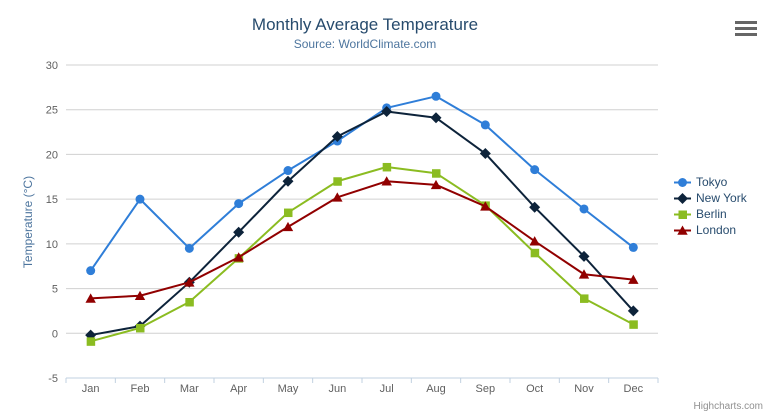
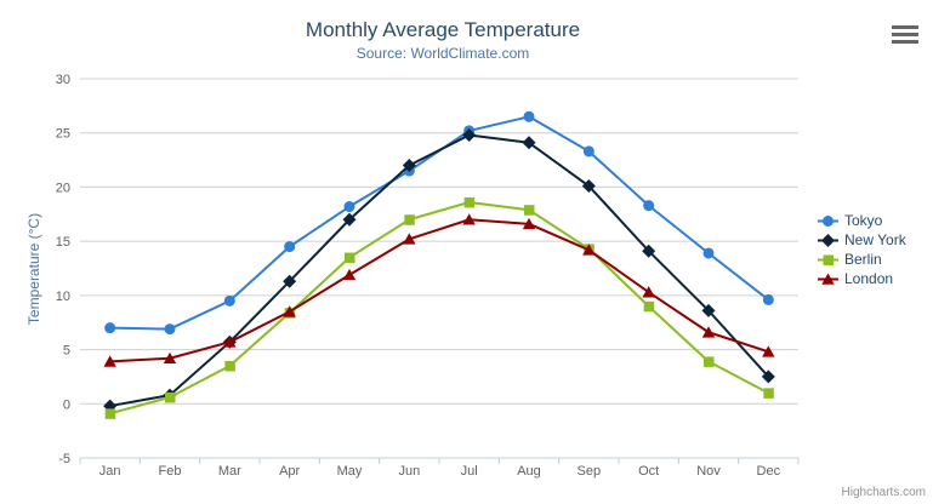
Tokyo/Feb: 15 -> 7
London/Dec: 6 -> 5
